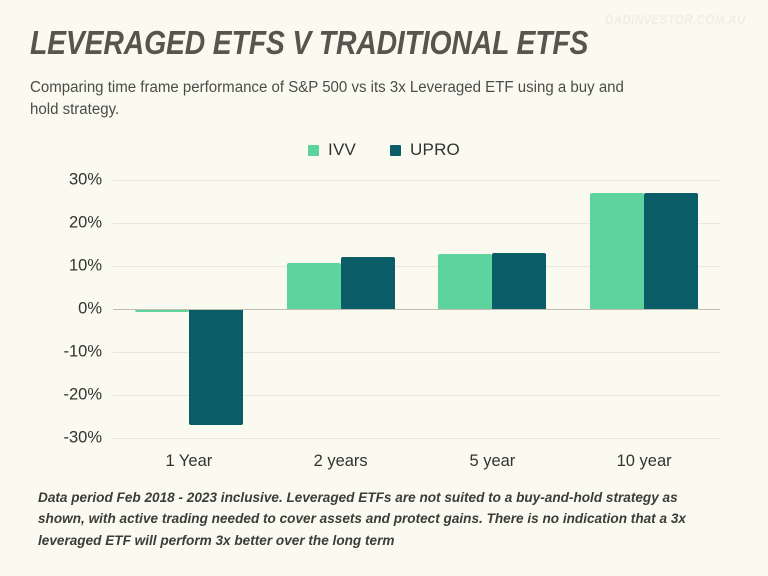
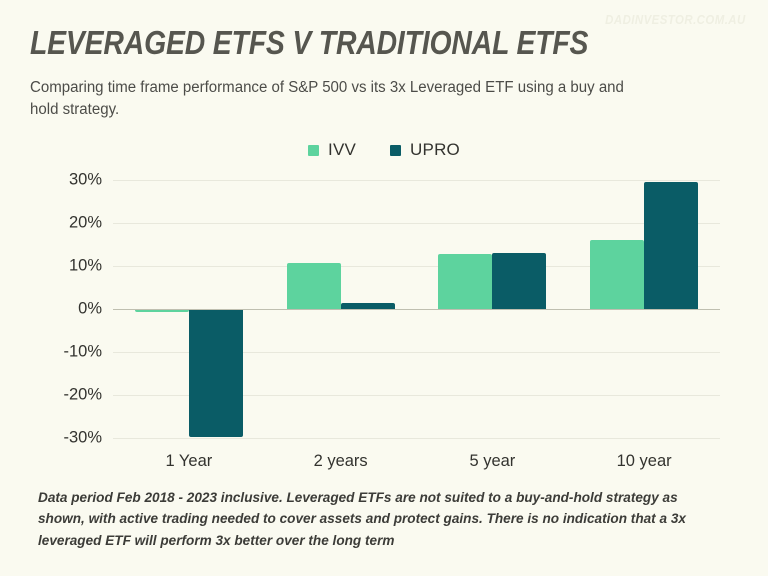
UPRO/1 Year: -27% -> -30%
UPRO/2 years: 12% -> 1%
IVV/10 year: 27% -> 16%
UPRO/10 year: 27% -> 30%
